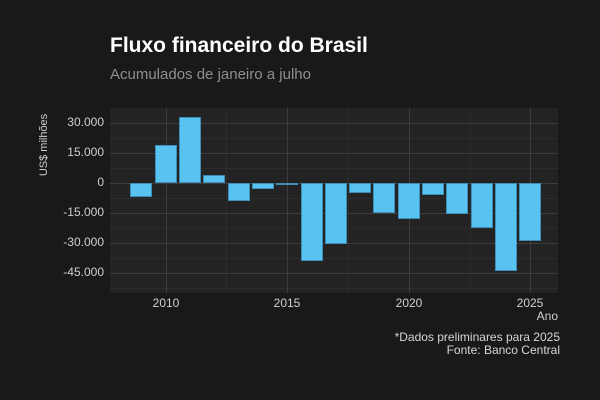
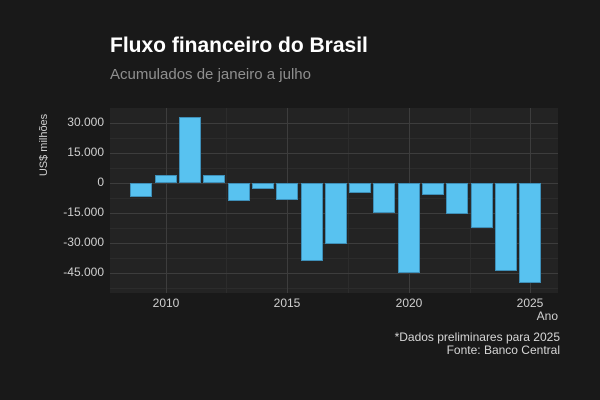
2010: 19000 -> 4000
2015: -1000 -> -8000
2020: -18000 -> -45000
2025: -29000 -> -50000
